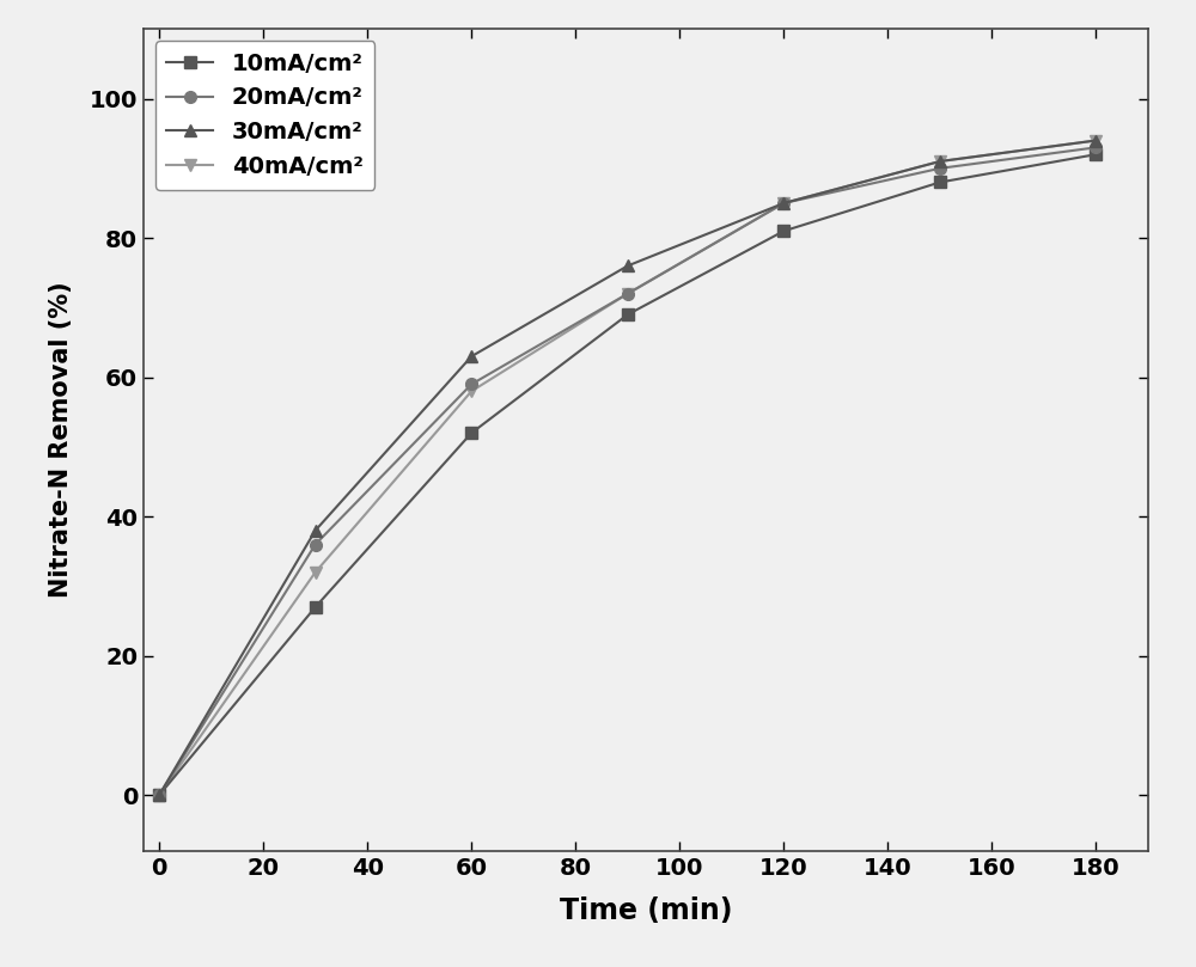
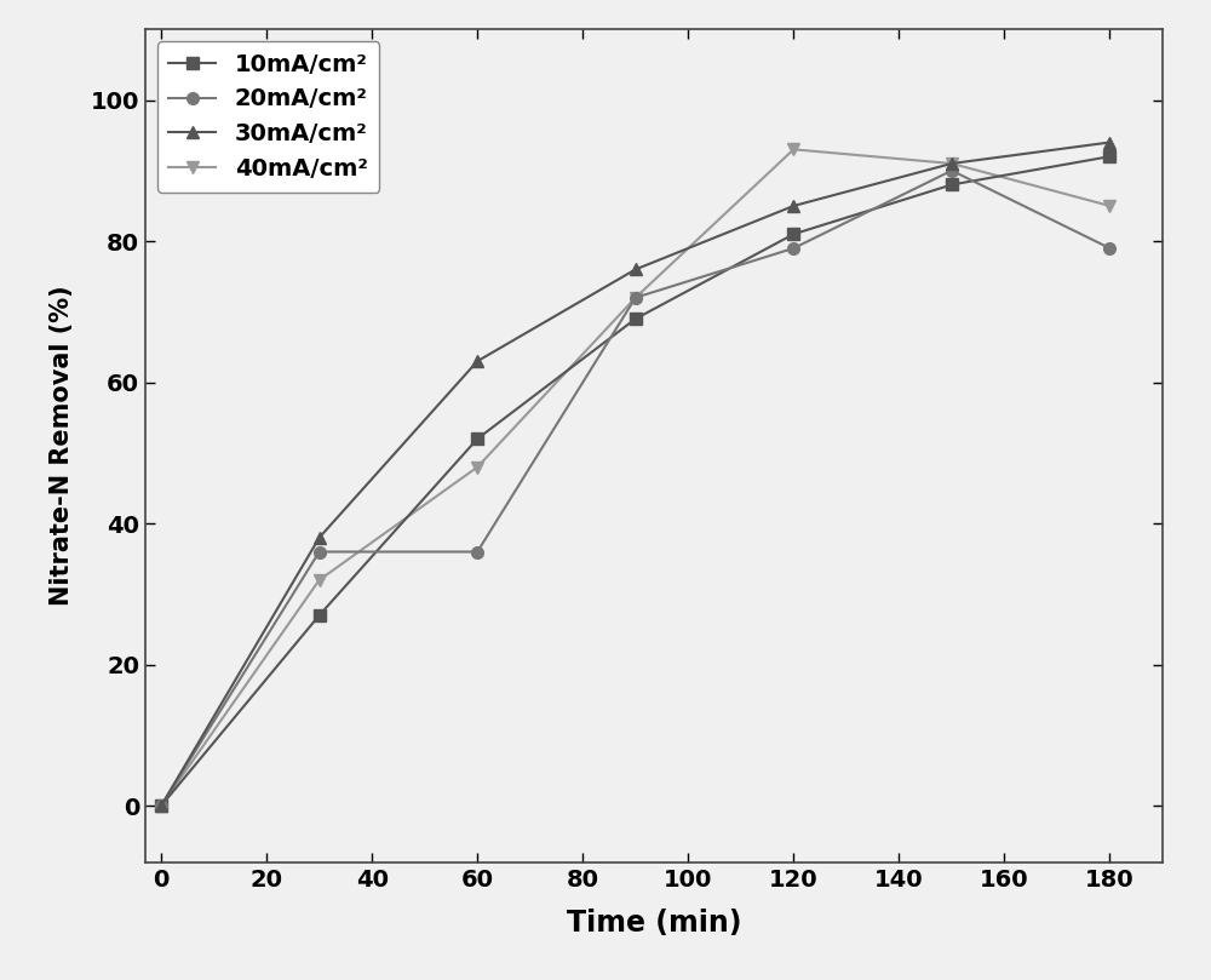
20mA/cm²/60: 59 -> 36
40mA/cm²/60: 58 -> 48
20mA/cm²/120: 85 -> 79
40mA/cm²/120: 85 -> 93
20mA/cm²/180: 93 -> 79
40mA/cm²/180: 94 -> 85
